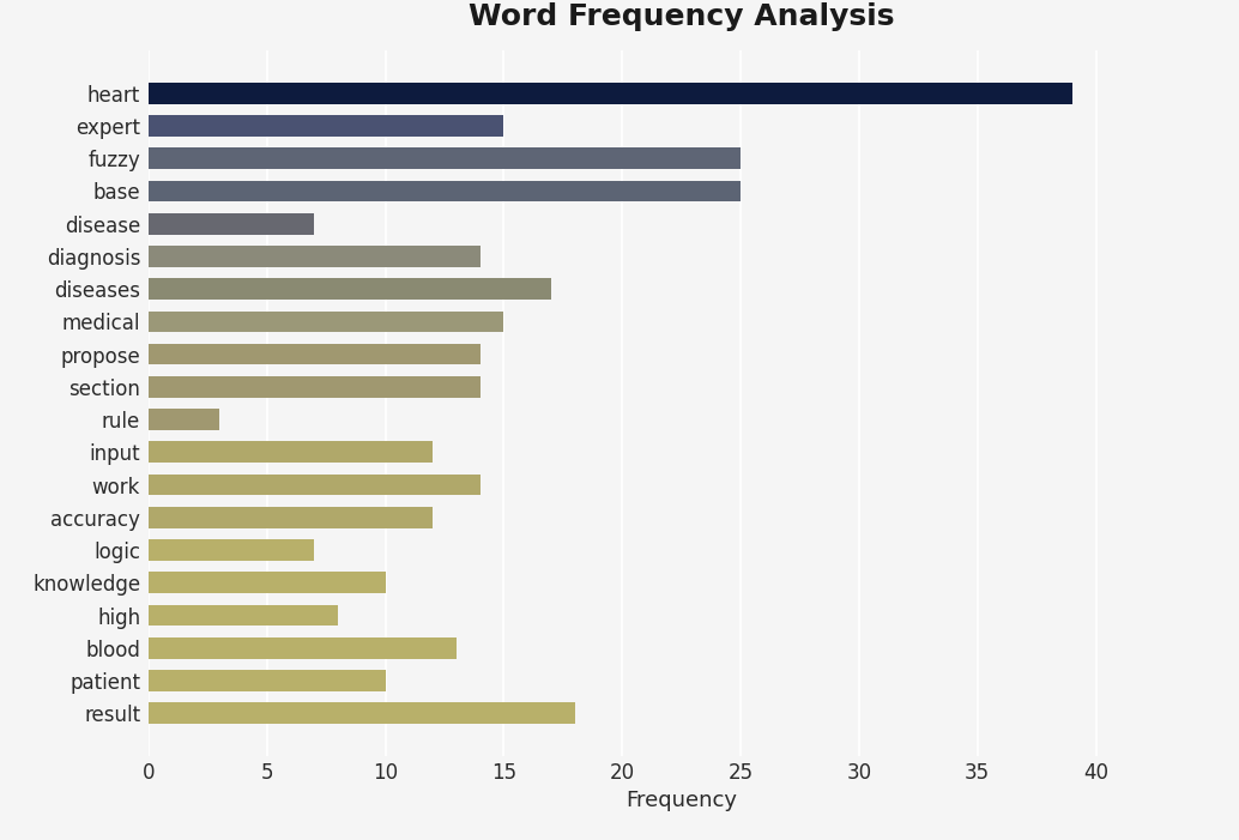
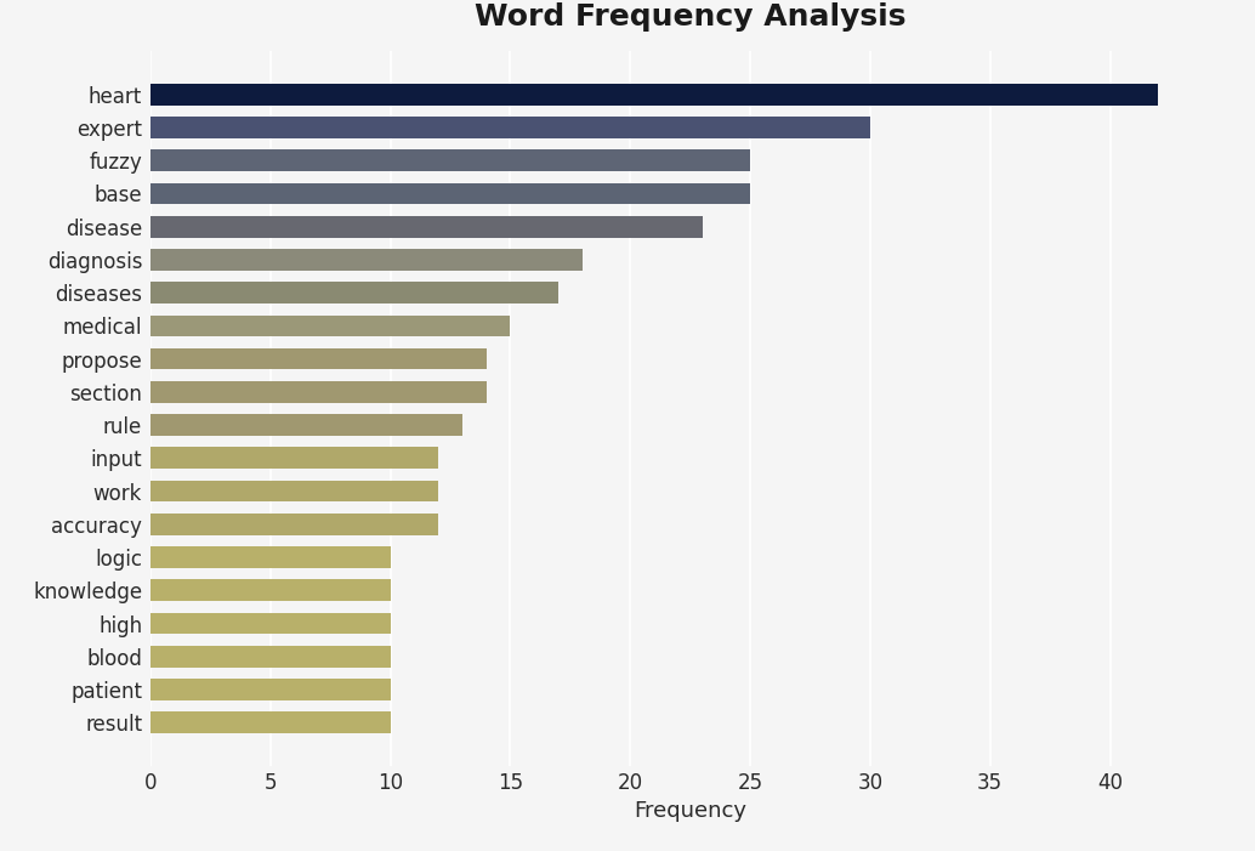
heart: 39 -> 42
expert: 15 -> 30
disease: 7 -> 23
diagnosis: 14 -> 18
rule: 3 -> 13
work: 14 -> 12
logic: 7 -> 10
high: 8 -> 10
blood: 13 -> 10
result: 18 -> 10
